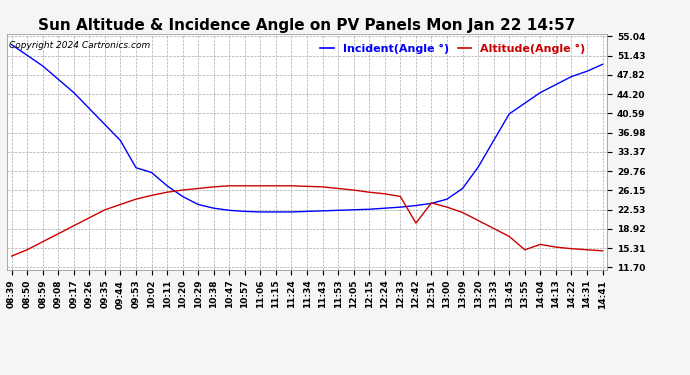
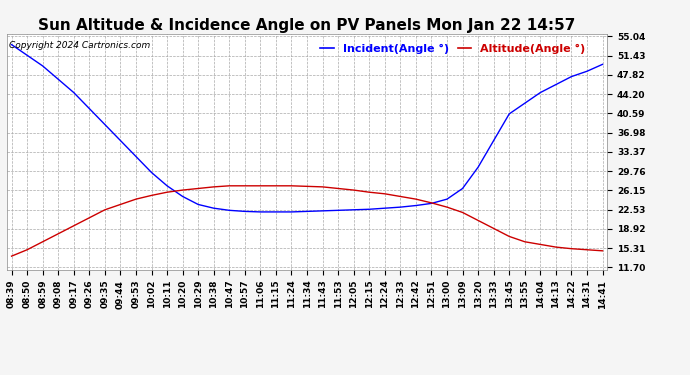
Incident(Angle °)/09:53: 30.4 -> 32.5
Altitude(Angle °)/12:42: 20.0 -> 24.5
Altitude(Angle °)/13:55: 15.0 -> 16.5
